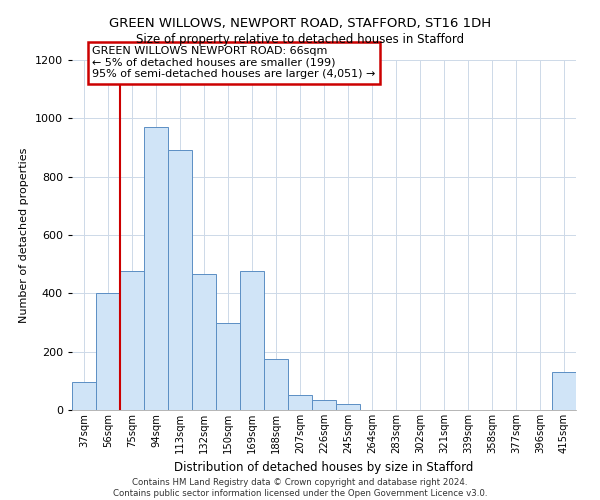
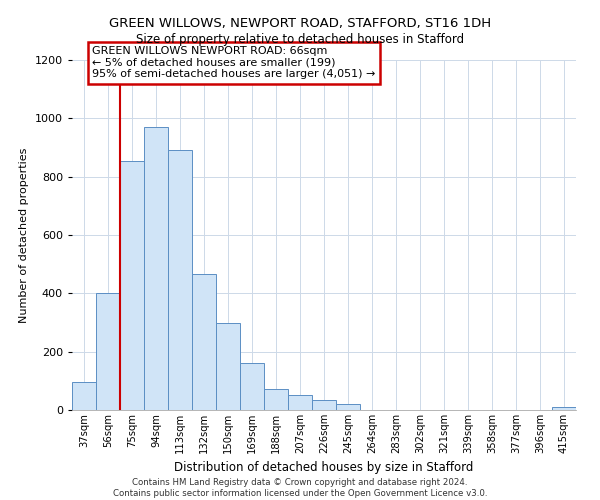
75sqm: 475 -> 855
169sqm: 475 -> 160
188sqm: 175 -> 72
415sqm: 130 -> 10
